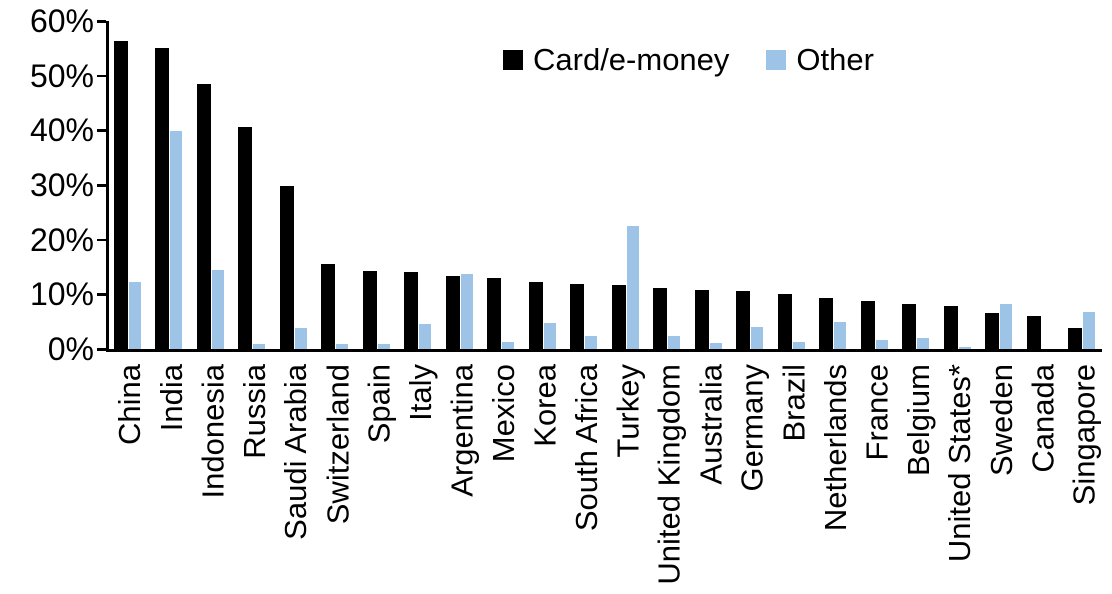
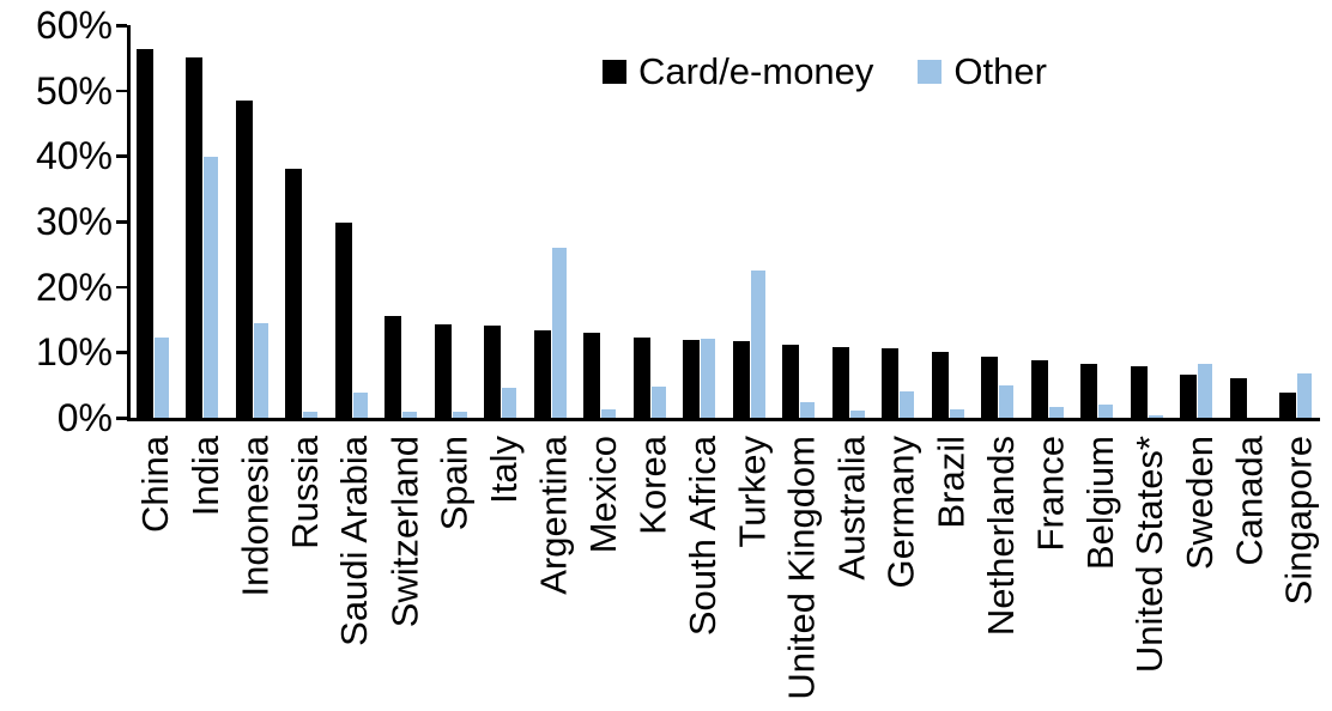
Card/e-money/Russia: 41% -> 38%
Other/Argentina: 14% -> 26%
Other/South Africa: 2% -> 12%
